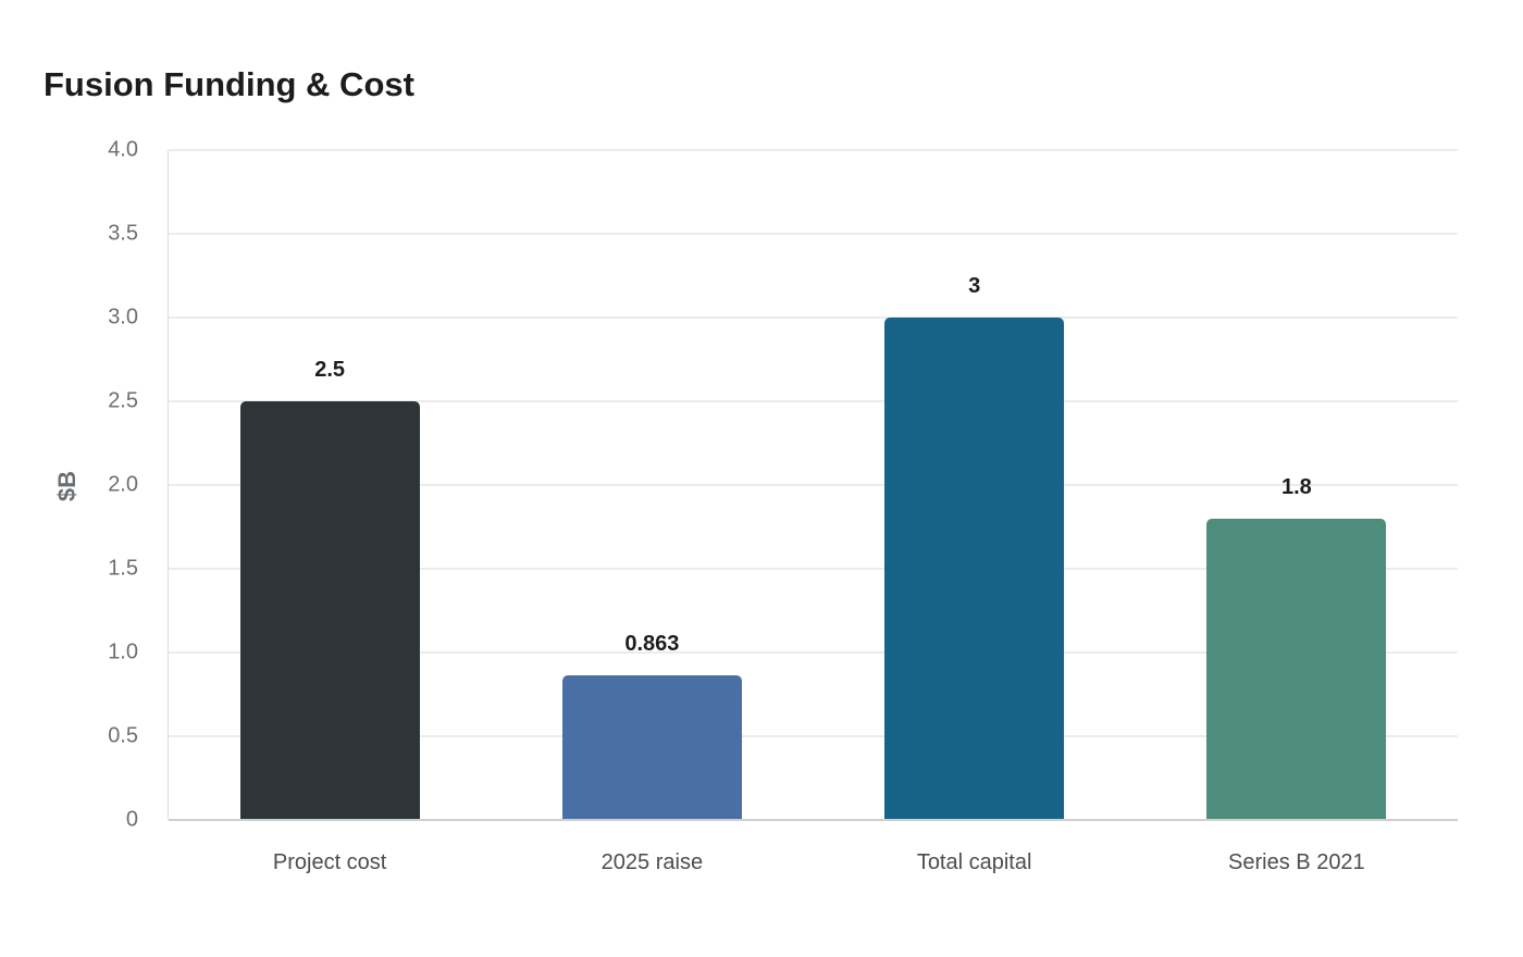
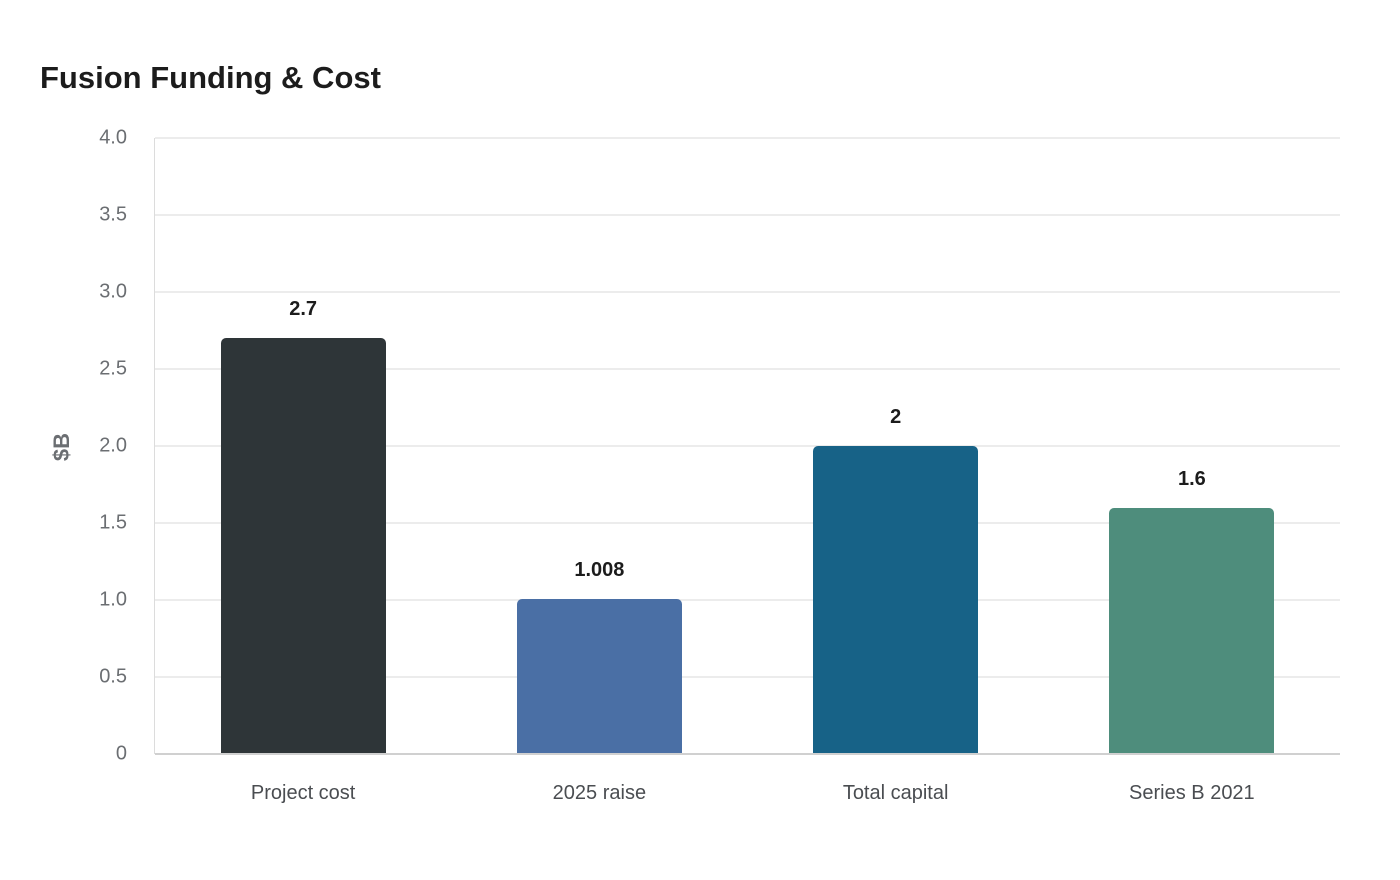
Project cost: 2.5 -> 2.7
2025 raise: 0.863 -> 1.008
Total capital: 3 -> 2
Series B 2021: 1.8 -> 1.6
